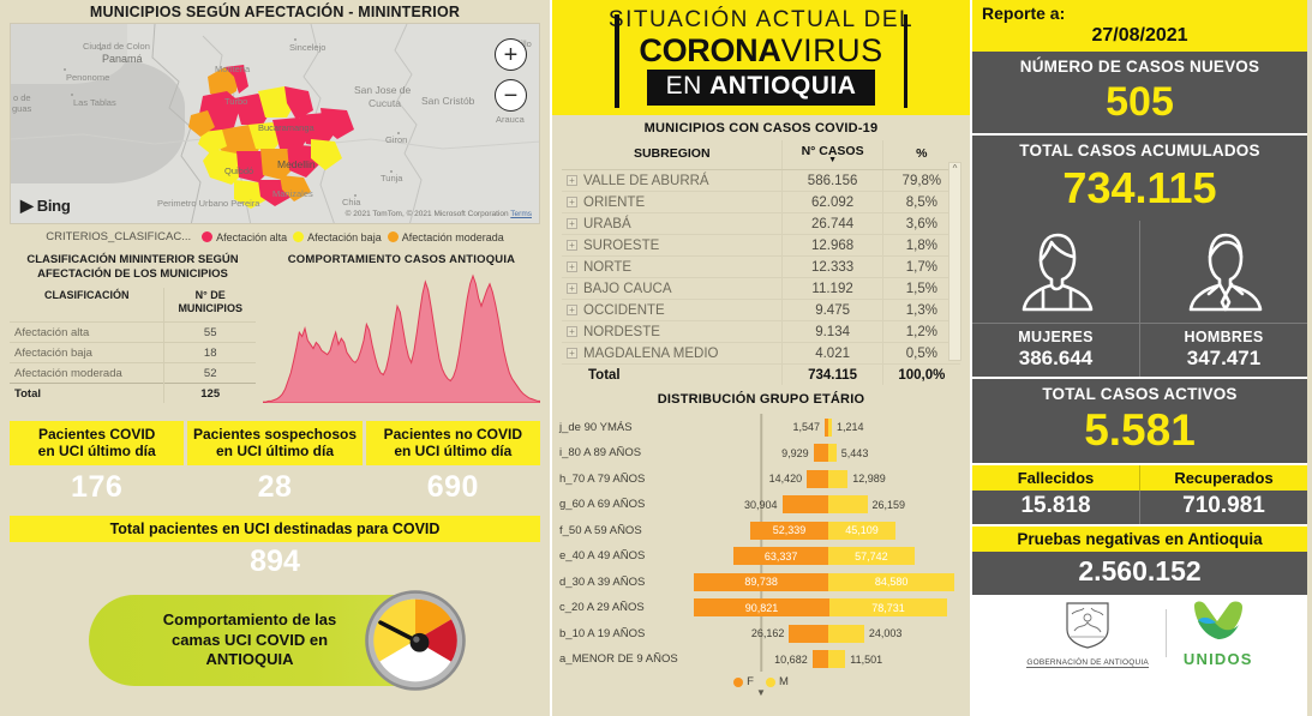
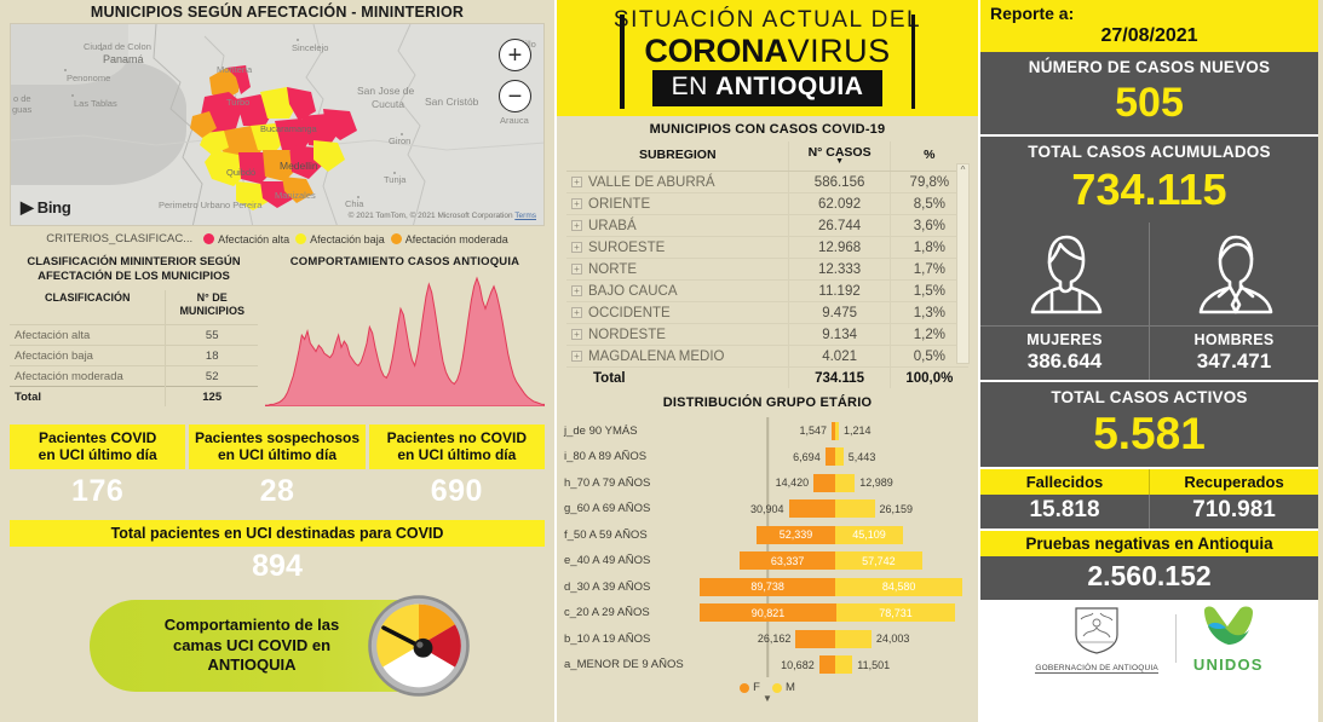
DISTRIBUCIÓN GRUPO ETÁRIO/F/i_80 A 89 AÑOS: 9,929 -> 6,694
